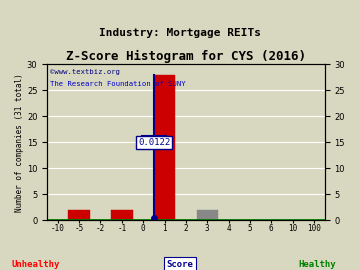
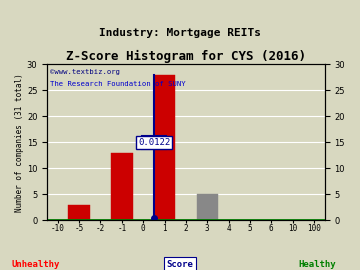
-5: 2 -> 3
-1: 2 -> 13
3: 2 -> 5
